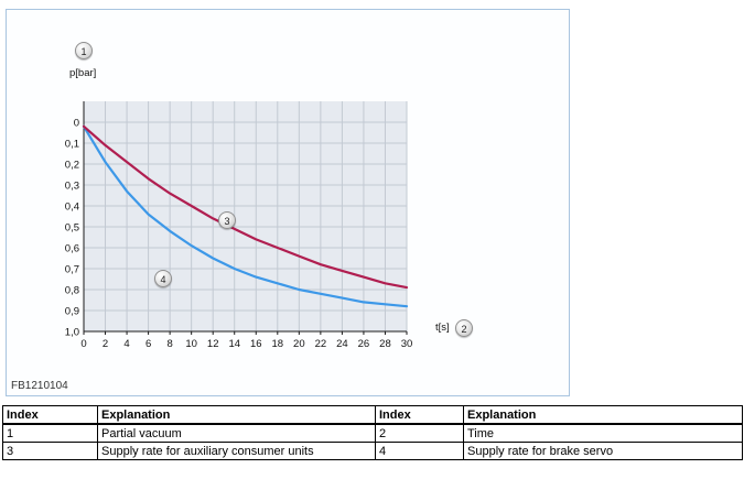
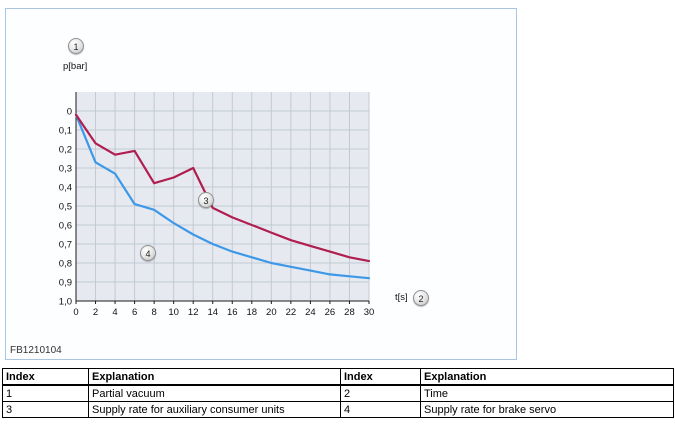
Supply rate for auxiliary consumer units/2: 0,11 -> 0,17
Supply rate for brake servo/2: 0,19 -> 0,27
Supply rate for auxiliary consumer units/4: 0,19 -> 0,23
Supply rate for auxiliary consumer units/6: 0,27 -> 0,21
Supply rate for brake servo/6: 0,44 -> 0,49
Supply rate for auxiliary consumer units/8: 0,34 -> 0,38
Supply rate for auxiliary consumer units/10: 0,40 -> 0,35
Supply rate for auxiliary consumer units/12: 0,46 -> 0,30
